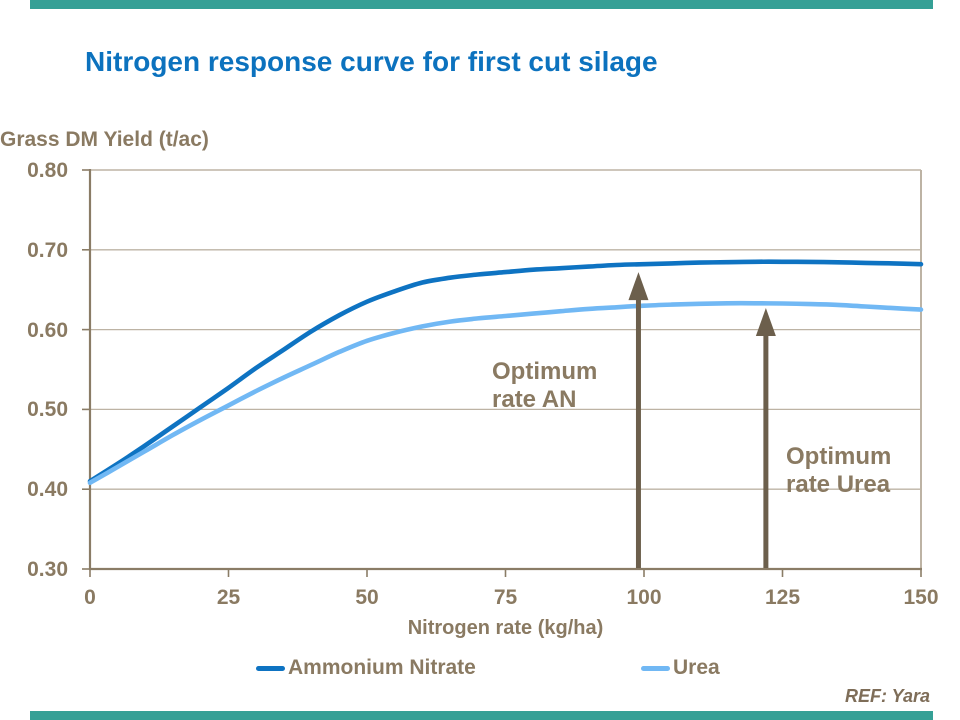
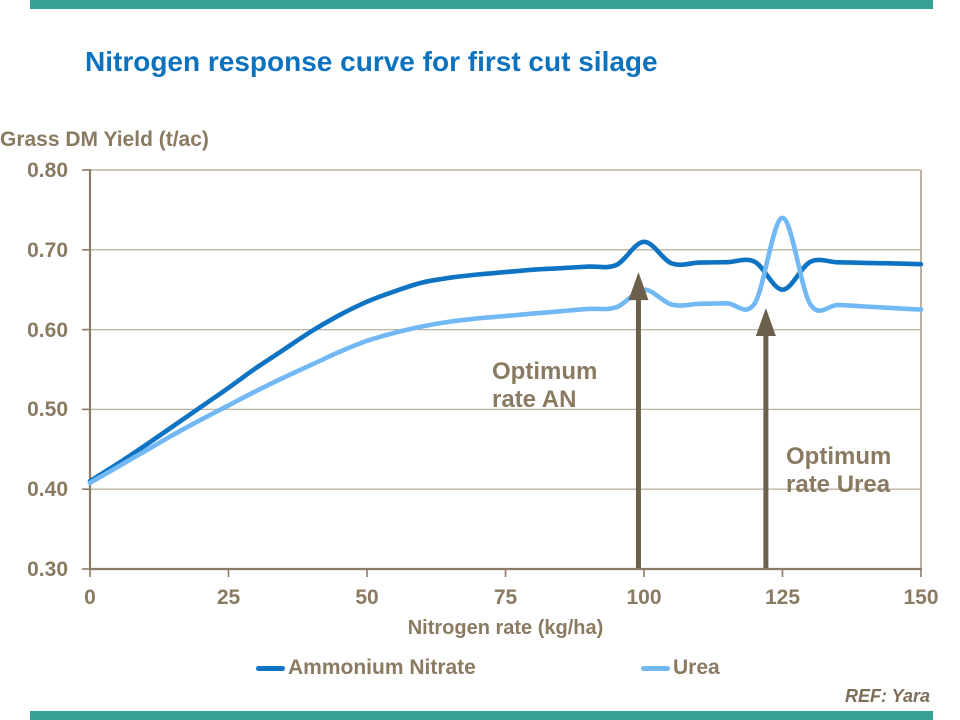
Ammonium Nitrate/100: 0.68 -> 0.71
Urea/100: 0.63 -> 0.65
Ammonium Nitrate/125: 0.69 -> 0.65
Urea/125: 0.63 -> 0.74
